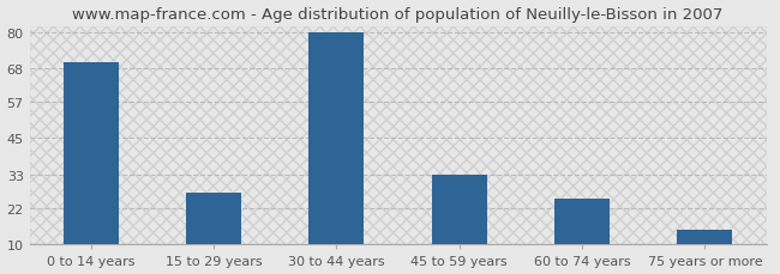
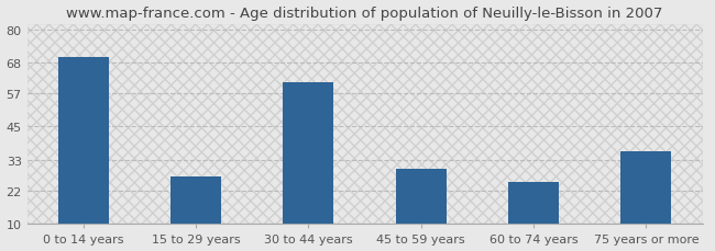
30 to 44 years: 80 -> 61
45 to 59 years: 33 -> 30
75 years or more: 15 -> 36
